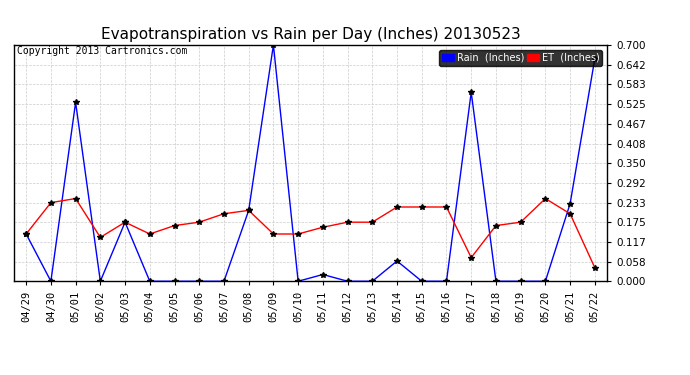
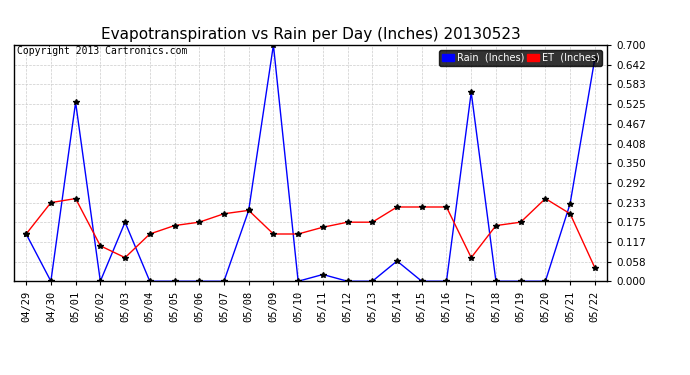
ET (Inches)/05/02: 0.130 -> 0.105
ET (Inches)/05/03: 0.175 -> 0.070
